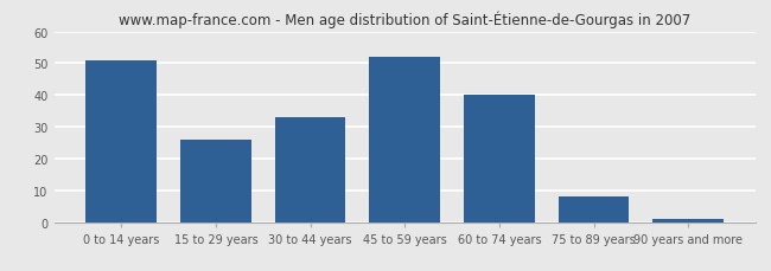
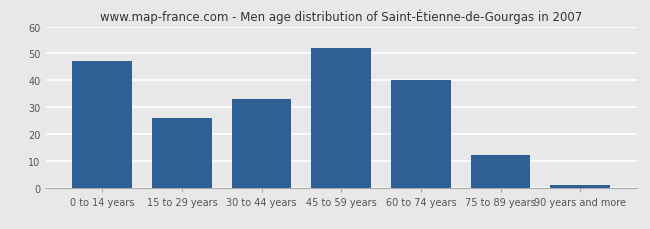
0 to 14 years: 51 -> 47
75 to 89 years: 8 -> 12
